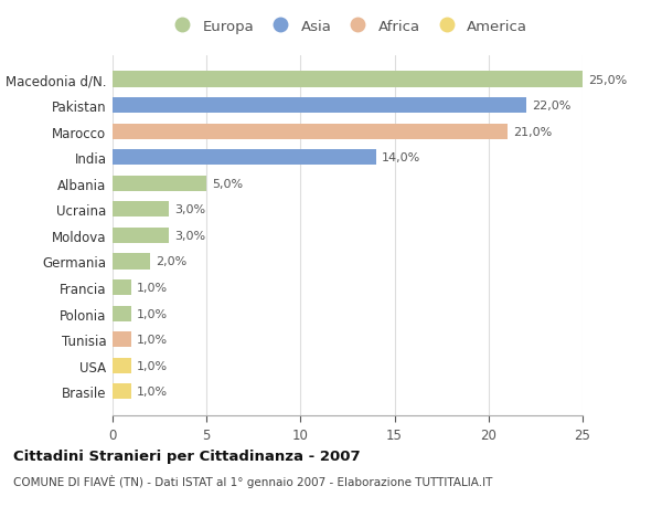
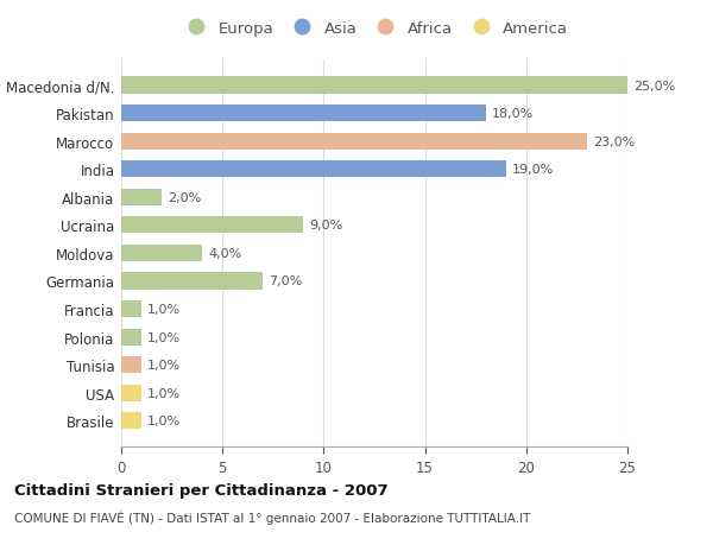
Pakistan: 22,0% -> 18,0%
Marocco: 21,0% -> 23,0%
India: 14,0% -> 19,0%
Albania: 5,0% -> 2,0%
Ucraina: 3,0% -> 9,0%
Moldova: 3,0% -> 4,0%
Germania: 2,0% -> 7,0%
